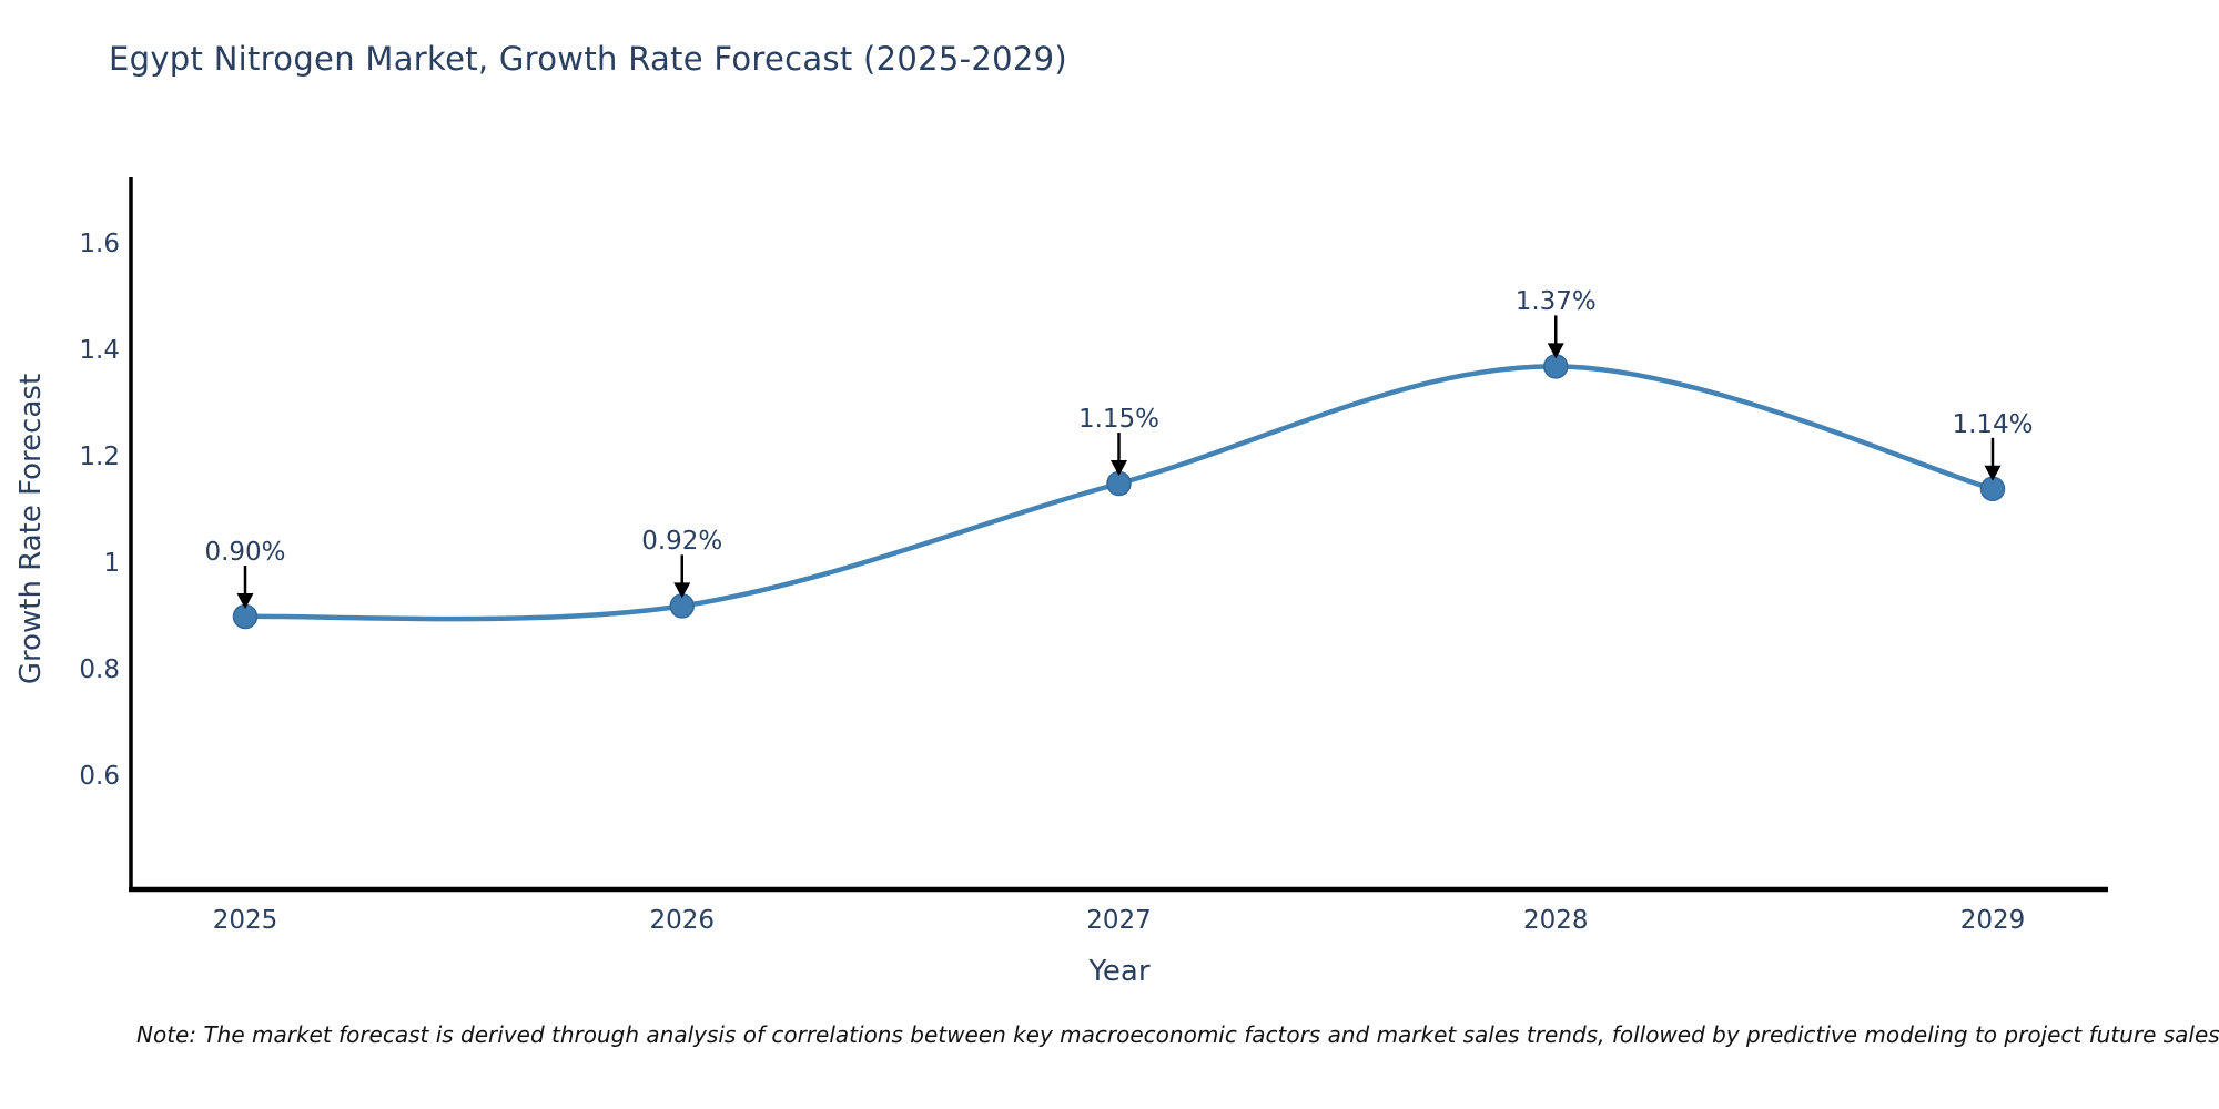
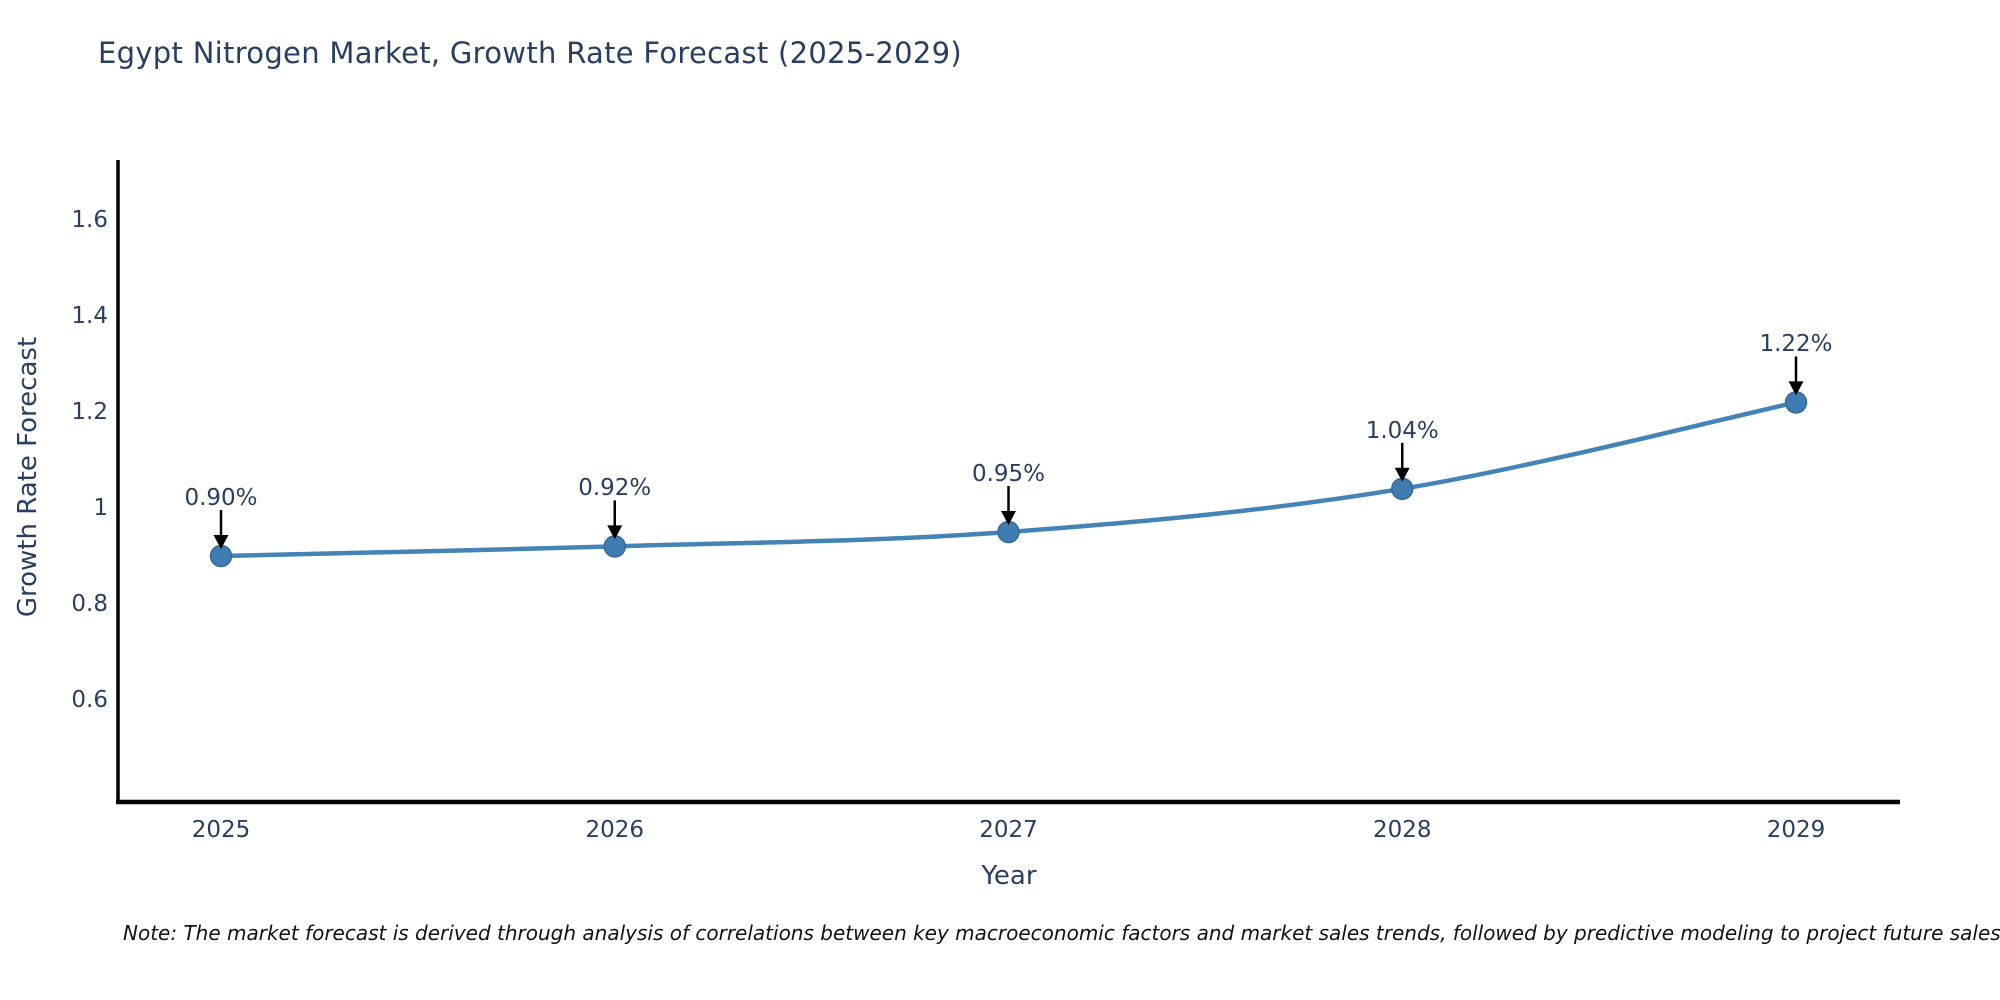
2027: 1.15% -> 0.95%
2028: 1.37% -> 1.04%
2029: 1.14% -> 1.22%
